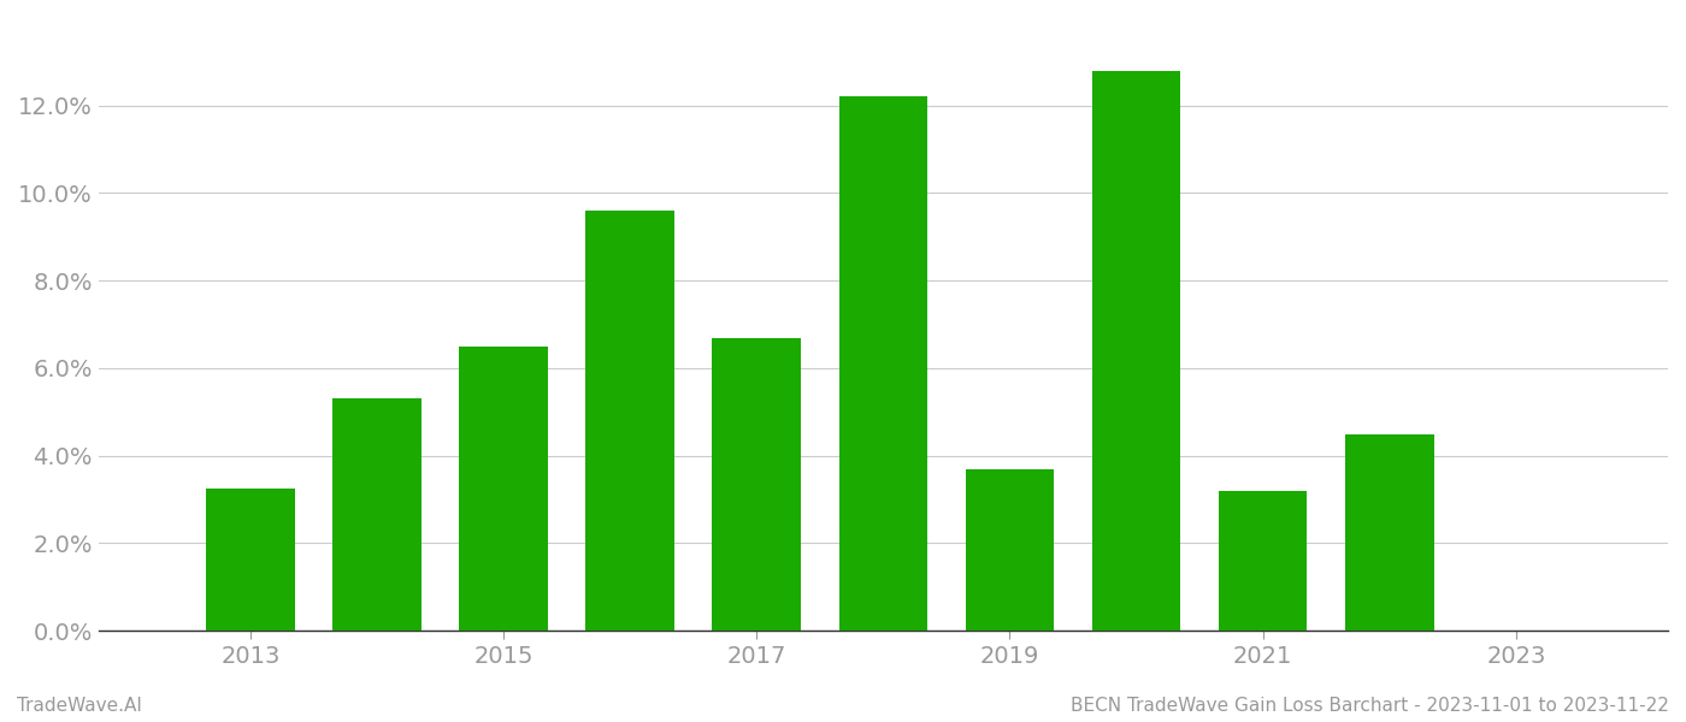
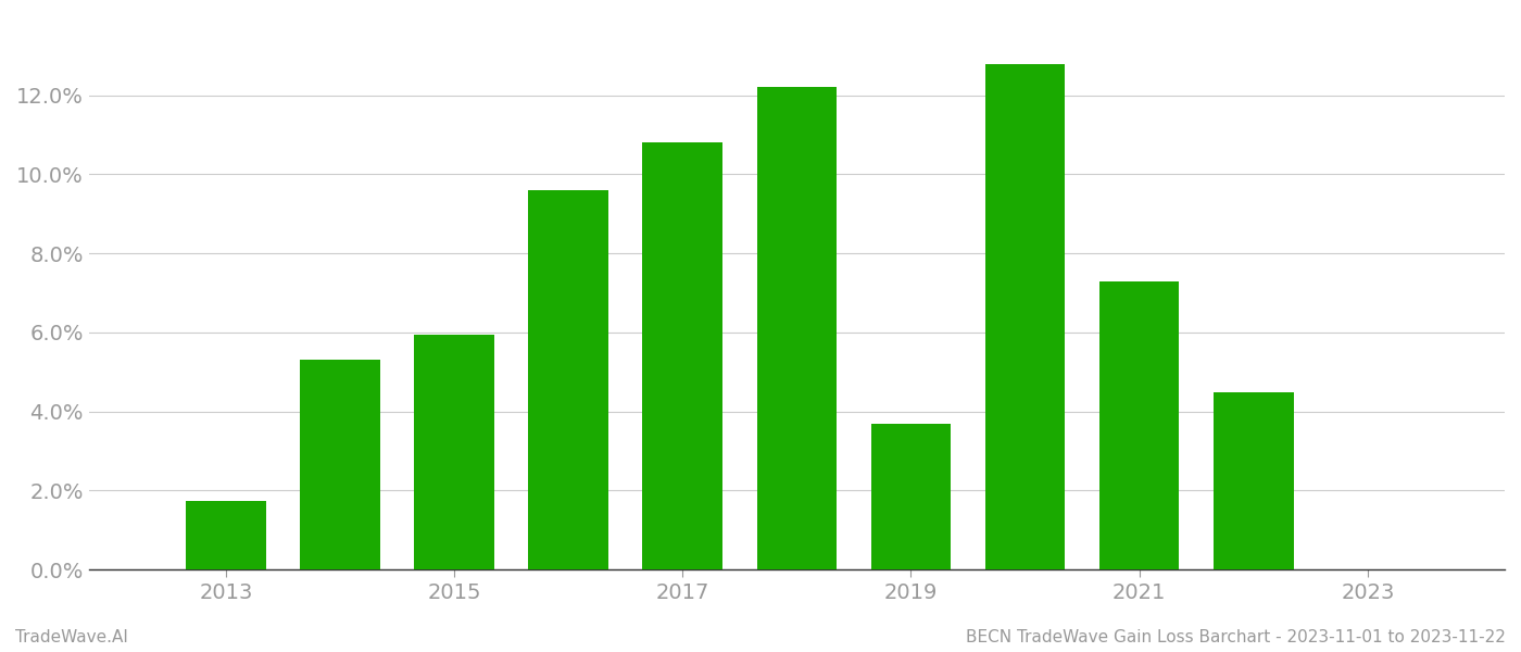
2013: 3.25% -> 1.75%
2015: 6.50% -> 5.95%
2017: 6.70% -> 10.80%
2021: 3.20% -> 7.30%
